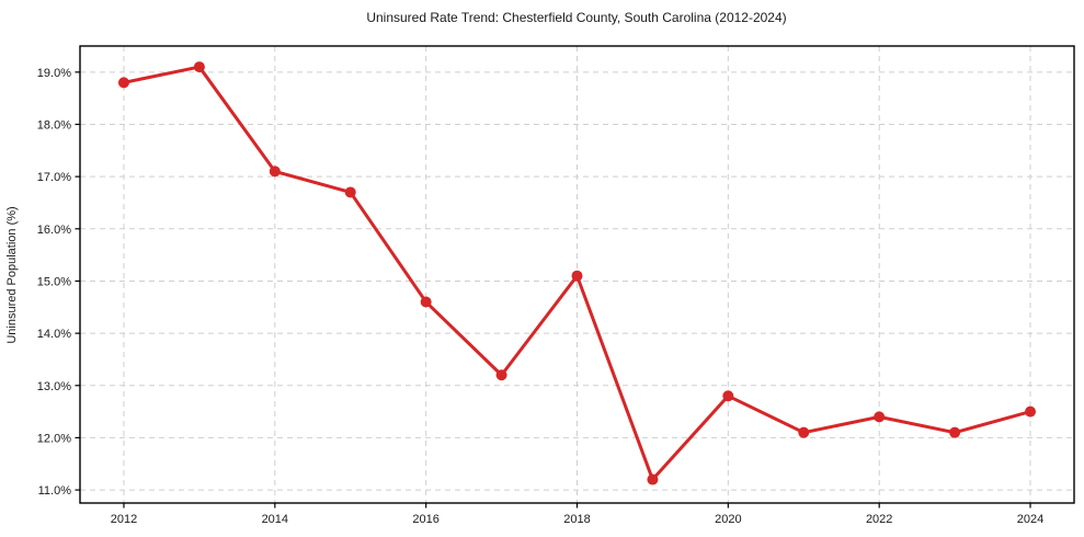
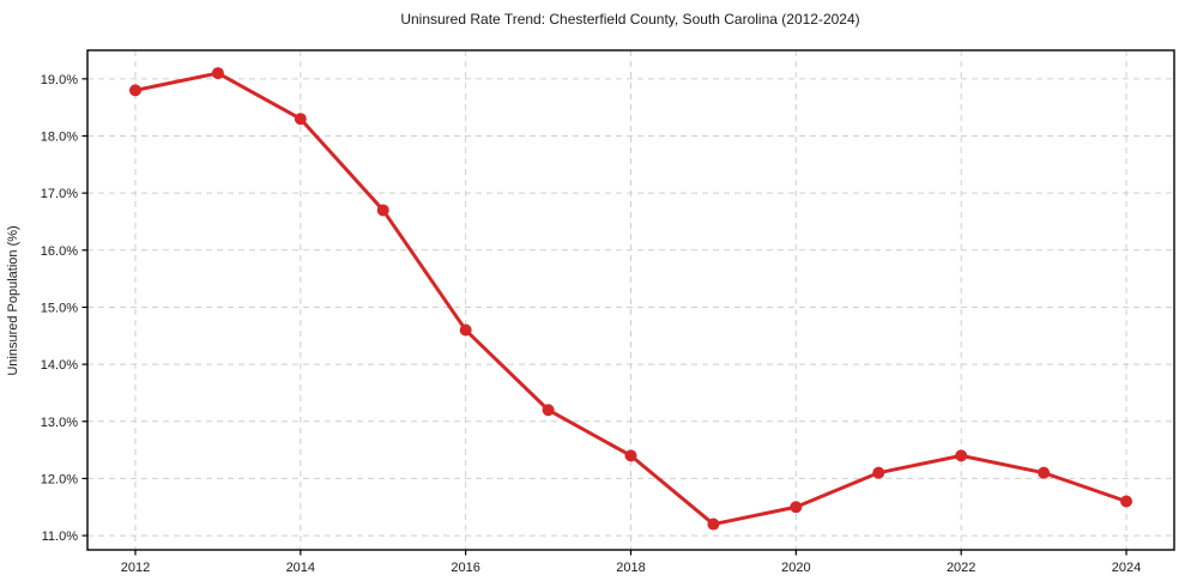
2014: 17.1% -> 18.3%
2018: 15.1% -> 12.4%
2020: 12.8% -> 11.5%
2024: 12.5% -> 11.6%
